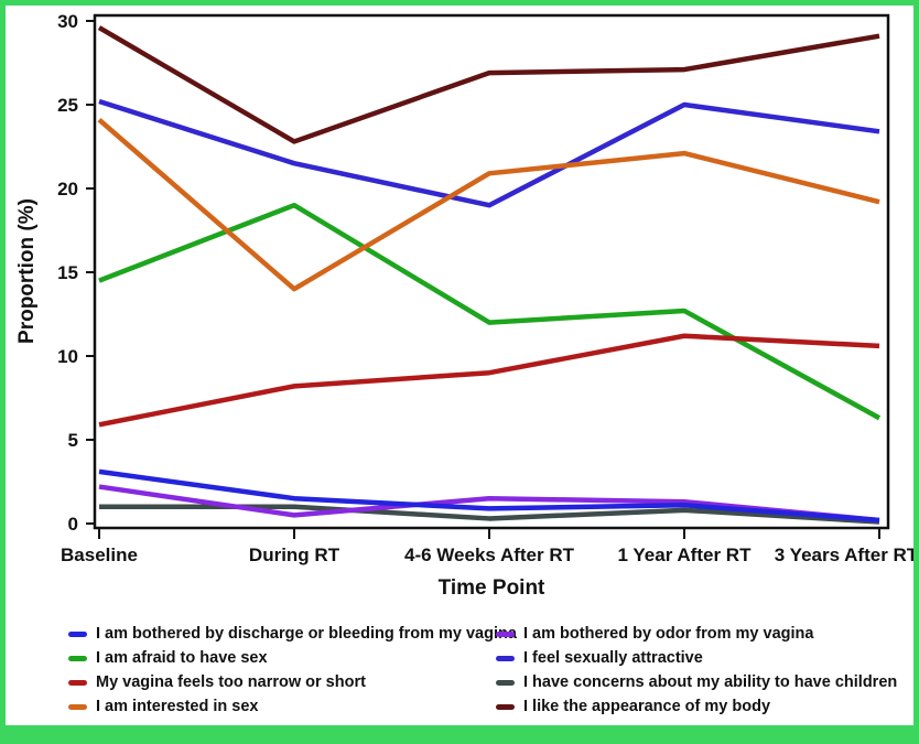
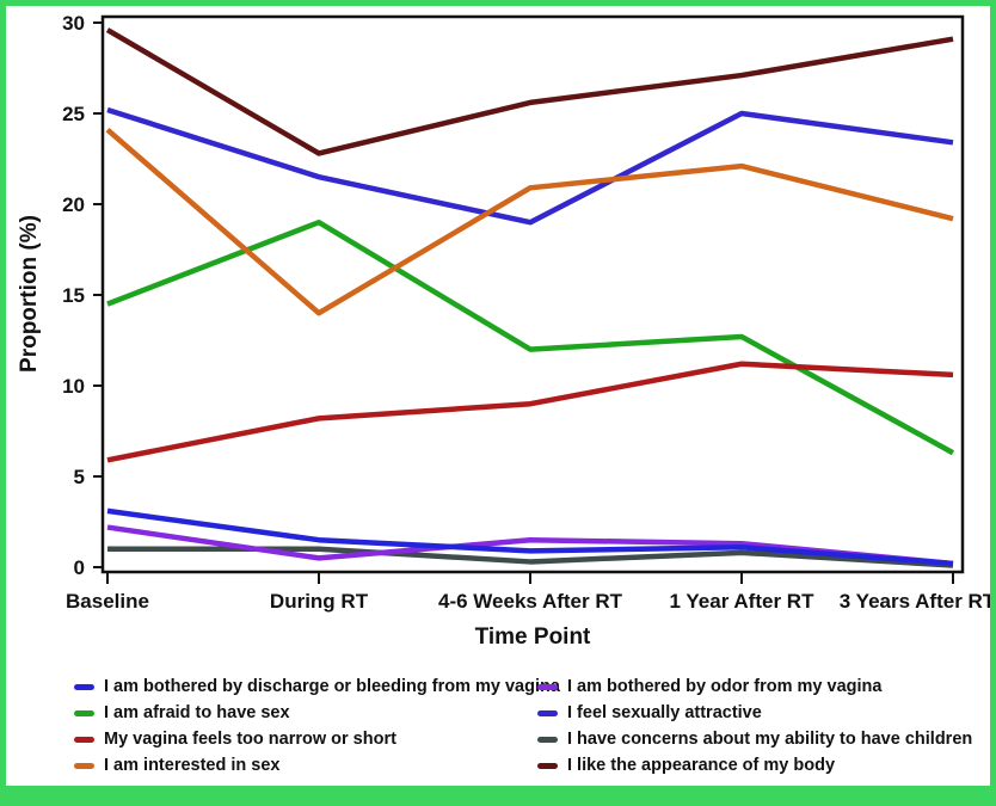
I like the appearance of my body/4-6 Weeks After RT: 26.9 -> 25.6
